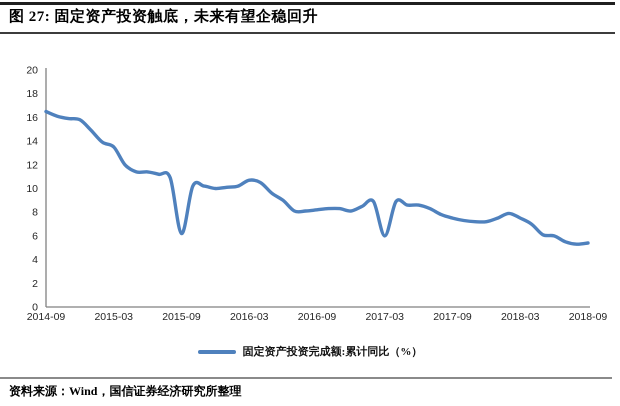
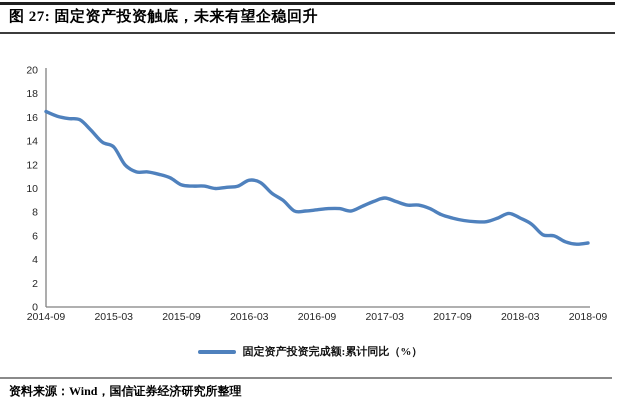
2015-09: 6.2 -> 10.3
2017-03: 6.0 -> 9.2
